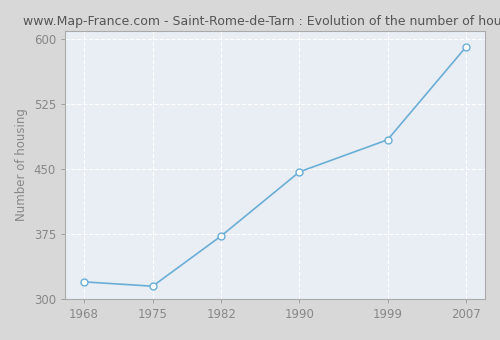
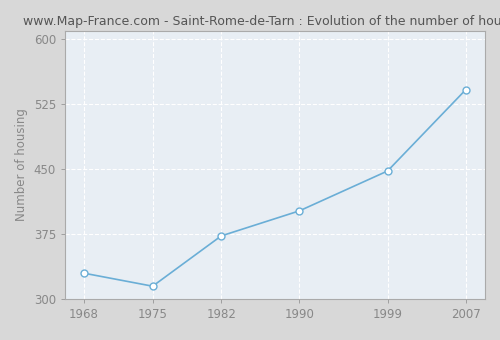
1968: 320 -> 330
1990: 447 -> 402
1999: 484 -> 448
2007: 591 -> 542
